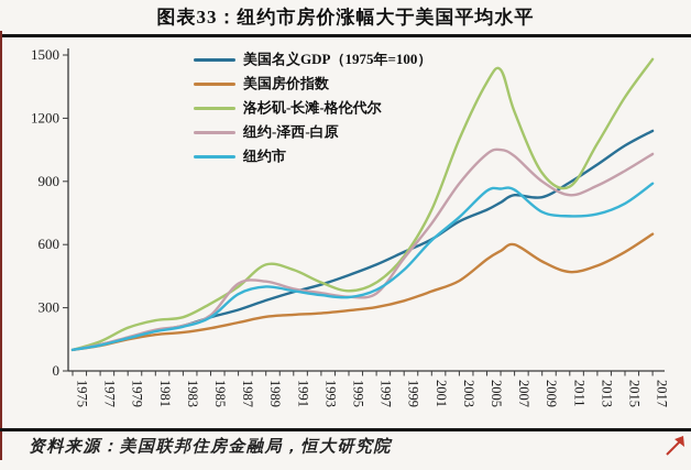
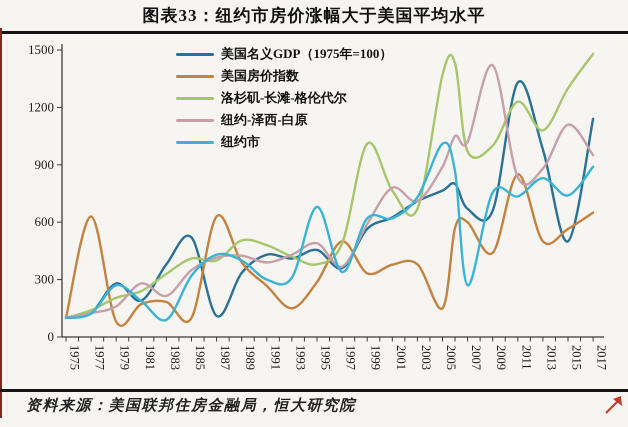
美国房价指数/1977: 120 -> 630
美国名义GDP（1975年=100）/1979: 160 -> 280
美国房价指数/1979: 150 -> 80
纽约市/1979: 160 -> 270
纽约-泽西-白原/1981: 200 -> 280
美国名义GDP（1975年=100）/1983: 220 -> 380
洛杉矶-长滩-格伦代尔/1983: 260 -> 330
纽约市/1983: 210 -> 90
美国名义GDP（1975年=100）/1985: 260 -> 520
美国房价指数/1985: 200 -> 100
洛杉矶-长滩-格伦代尔/1985: 320 -> 410
纽约-泽西-白原/1985: 260 -> 350
纽约市/1985: 260 -> 320
美国名义GDP（1975年=100）/1987: 290 -> 110
美国房价指数/1987: 230 -> 630
纽约市/1987: 360 -> 430
美国房价指数/1989: 260 -> 390
美国名义GDP（1975年=100）/1991: 380 -> 430
纽约市/1991: 380 -> 300
美国房价指数/1993: 270 -> 150
纽约-泽西-白原/1993: 370 -> 430
纽约市/1993: 360 -> 310
纽约-泽西-白原/1995: 350 -> 490
纽约市/1995: 350 -> 680
美国名义GDP（1975年=100）/1997: 500 -> 360
美国房价指数/1997: 300 -> 500
洛杉矶-长滩-格伦代尔/1997: 420 -> 490
纽约市/1997: 380 -> 340
洛杉矶-长滩-格伦代尔/1999: 540 -> 1010
纽约-泽西-白原/1999: 540 -> 590
纽约市/1999: 480 -> 620
纽约-泽西-白原/2001: 700 -> 780
美国房价指数/2003: 430 -> 380
洛杉矶-长滩-格伦代尔/2003: 1100 -> 670
纽约-泽西-白原/2003: 890 -> 710
美国房价指数/2005: 530 -> 150
纽约-泽西-白原/2005: 1030 -> 890
纽约市/2005: 860 -> 1010
美国名义GDP（1975年=100）/2007: 840 -> 670
洛杉矶-长滩-格伦代尔/2007: 1230 -> 970
纽约市/2007: 860 -> 270
美国名义GDP（1975年=100）/2009: 820 -> 660
美国房价指数/2009: 520 -> 440
洛杉矶-长滩-格伦代尔/2009: 940 -> 1000
纽约-泽西-白原/2009: 900 -> 1420
美国名义GDP（1975年=100）/2011: 900 -> 1330
美国房价指数/2011: 470 -> 850
洛杉矶-长滩-格伦代尔/2011: 880 -> 1230
纽约市/2013: 740 -> 830
美国名义GDP（1975年=100）/2015: 1070 -> 500
纽约-泽西-白原/2015: 950 -> 1110
纽约市/2015: 800 -> 740
纽约-泽西-白原/2017: 1030 -> 950
